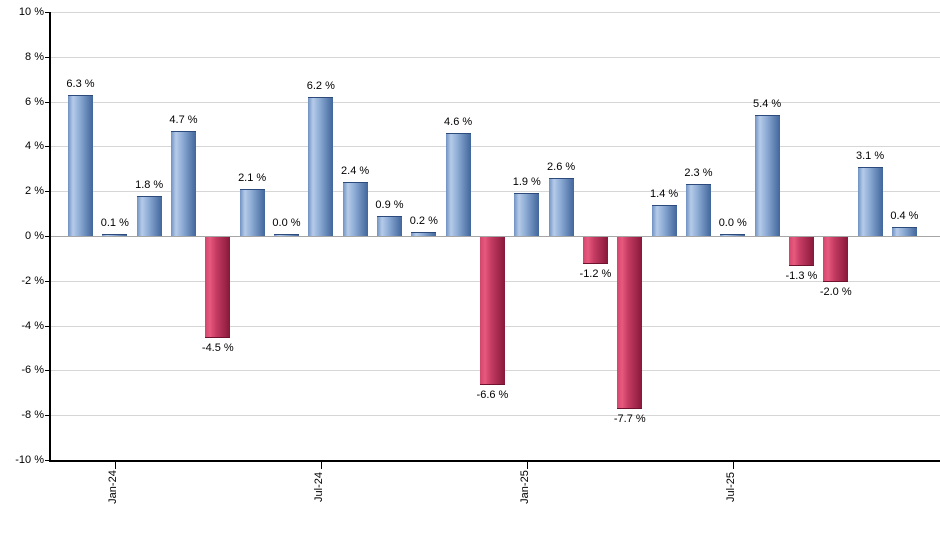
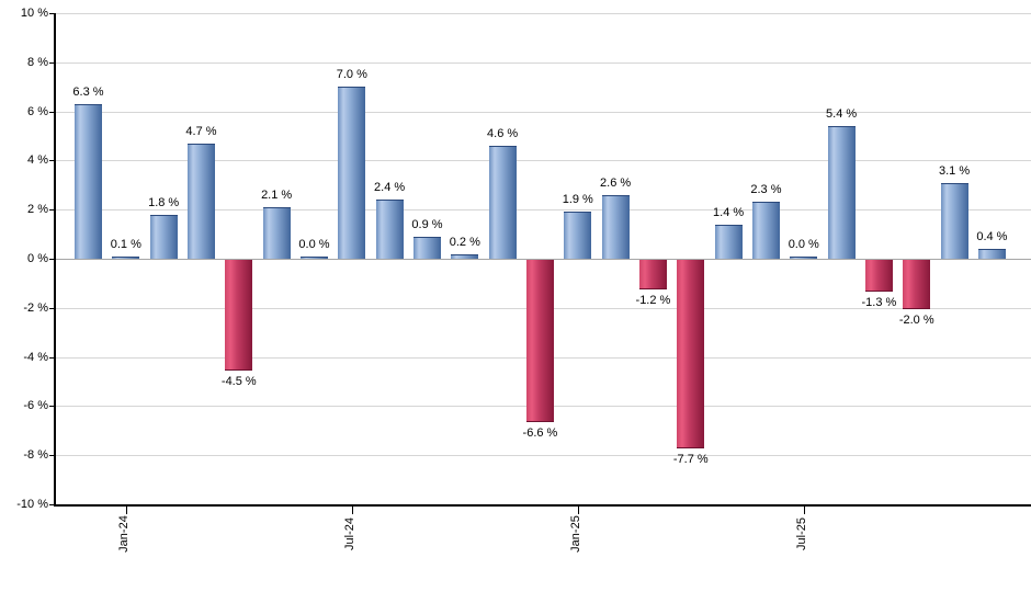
Jul-24: 6.2 -> 7.0
